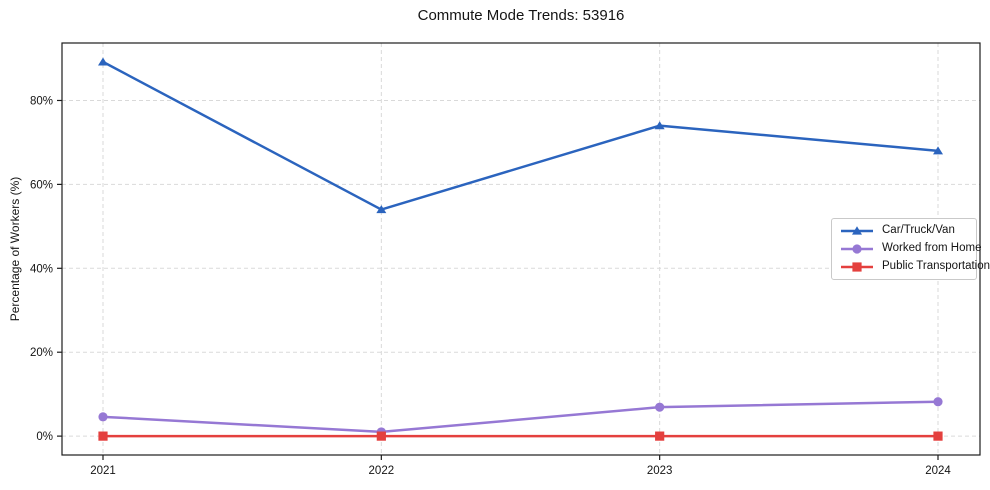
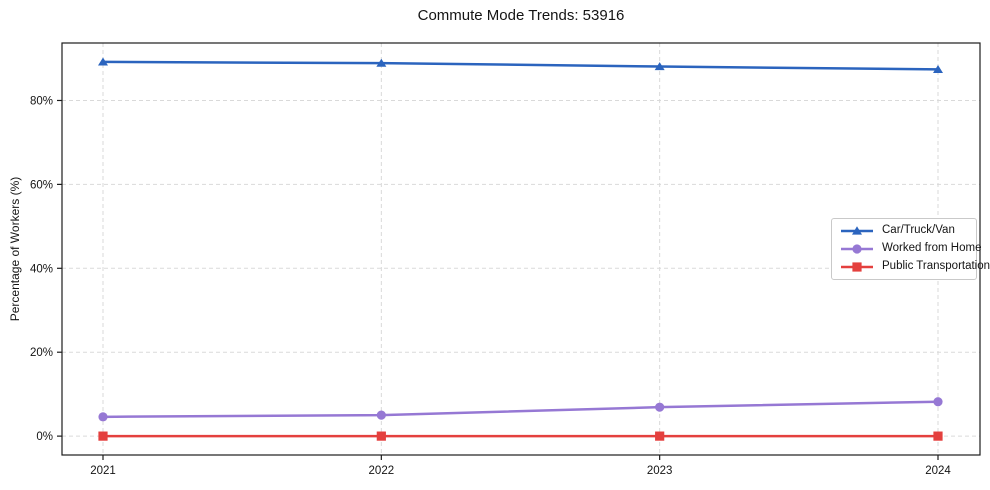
Car/Truck/Van/2022: 54% -> 89%
Worked from Home/2022: 1% -> 5%
Car/Truck/Van/2023: 74% -> 88%
Car/Truck/Van/2024: 68% -> 87%
